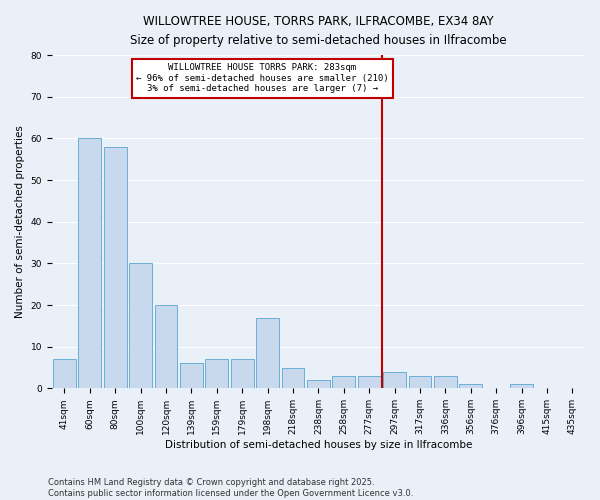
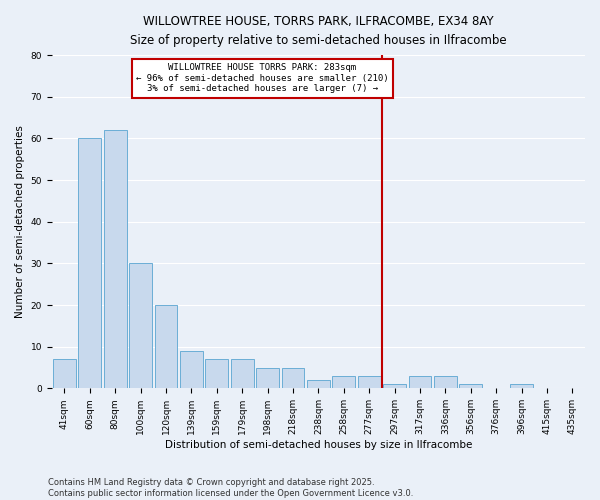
80sqm: 58 -> 62
139sqm: 6 -> 9
198sqm: 17 -> 5
297sqm: 4 -> 1
